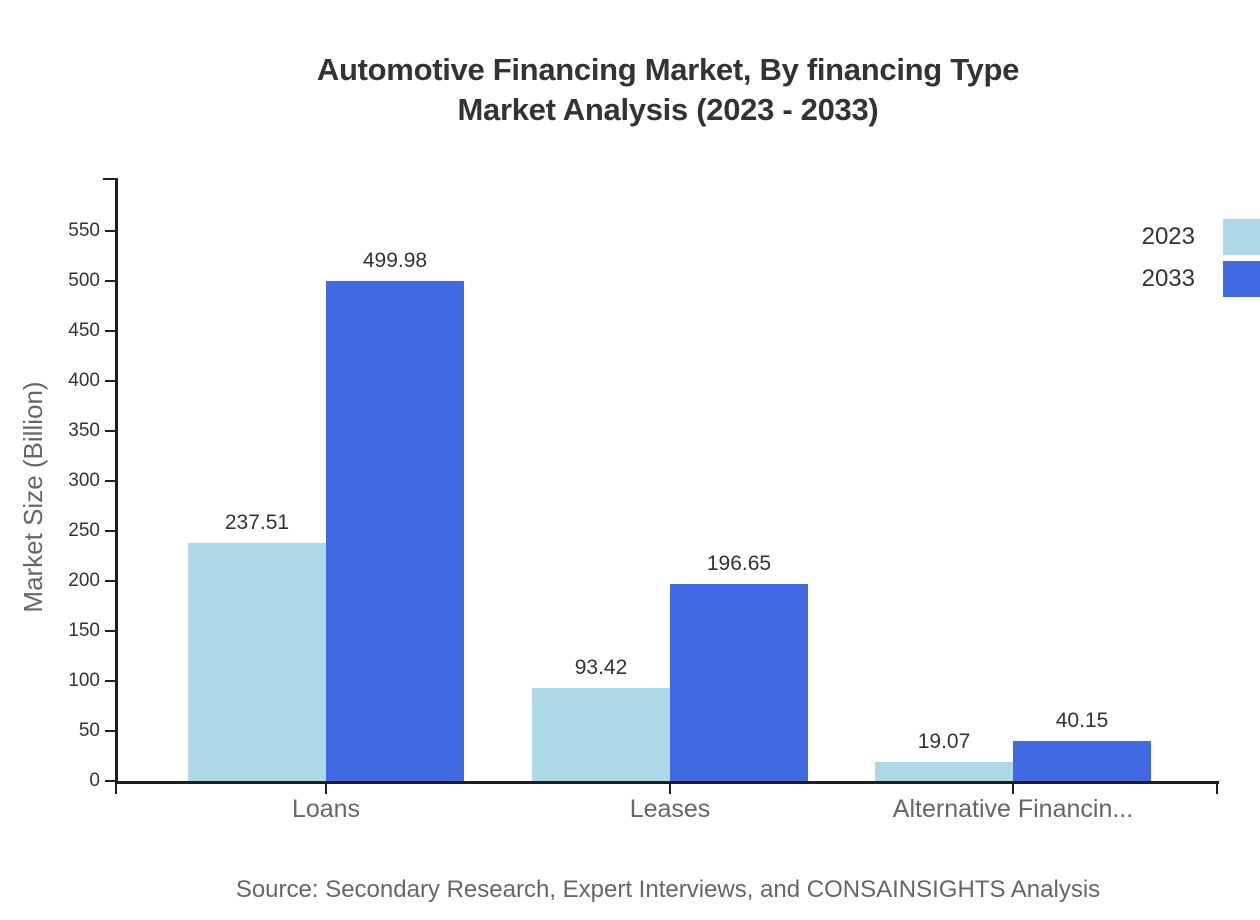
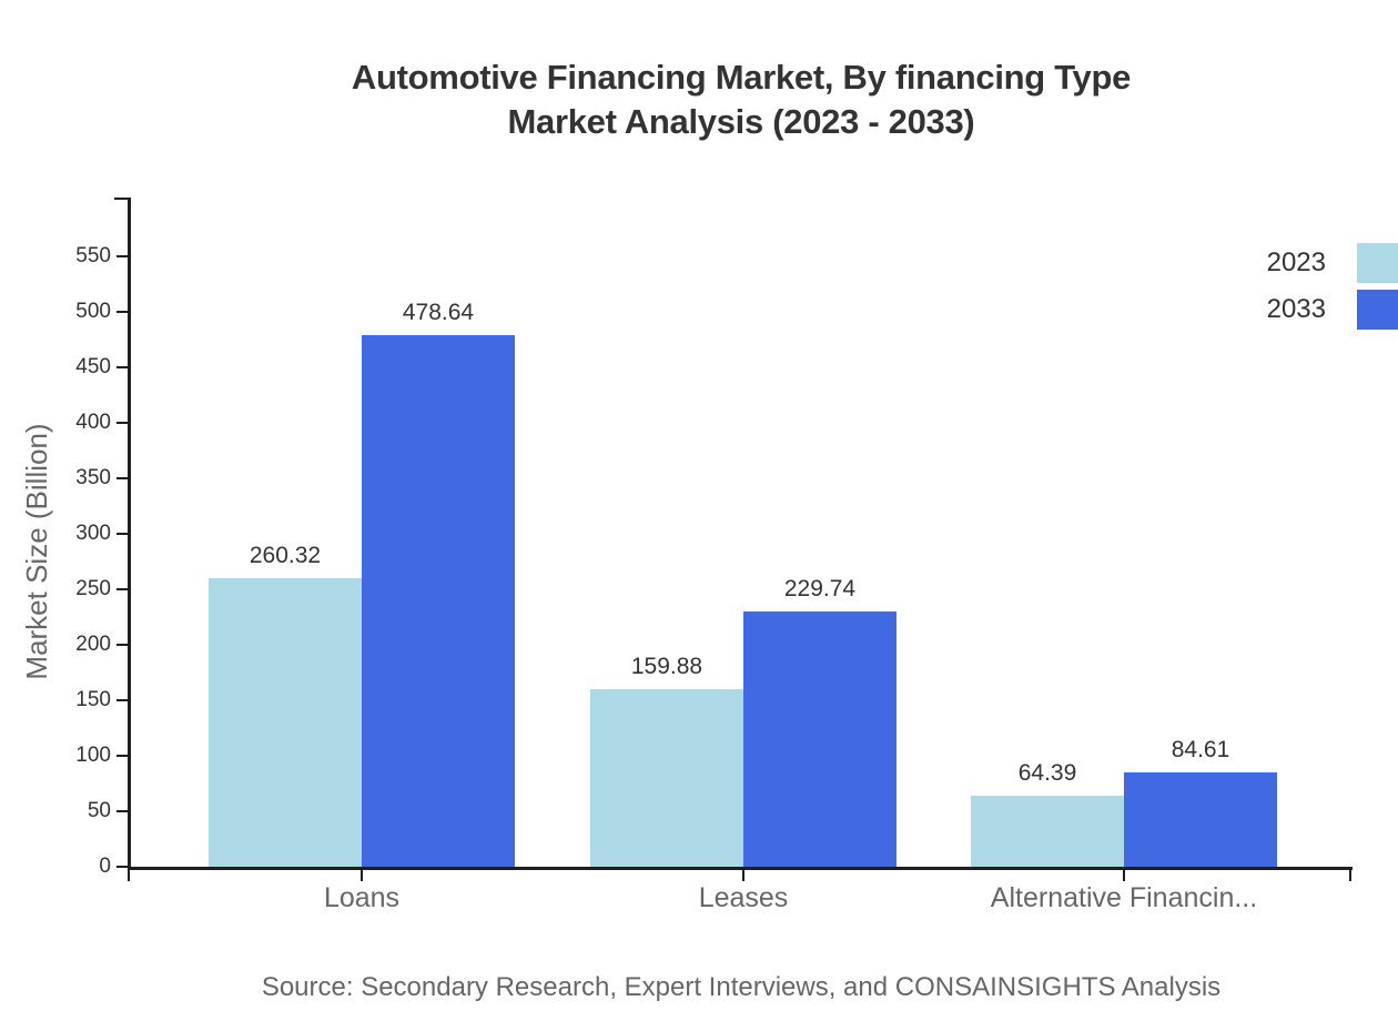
2023/Loans: 237.51 -> 260.32
2033/Loans: 499.98 -> 478.64
2023/Leases: 93.42 -> 159.88
2033/Leases: 196.65 -> 229.74
2023/Alternative Financin...: 19.07 -> 64.39
2033/Alternative Financin...: 40.15 -> 84.61
